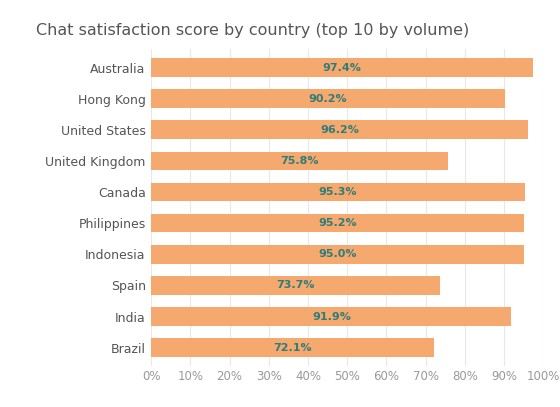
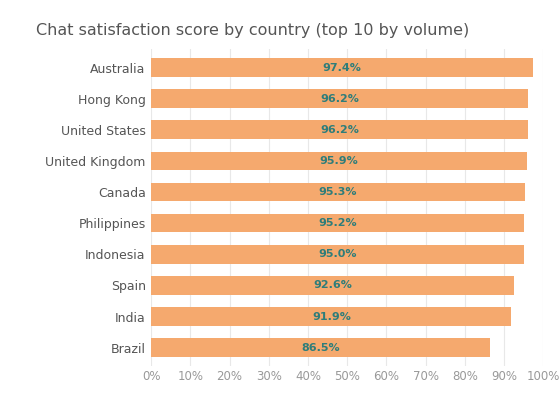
Hong Kong: 90.2% -> 96.2%
United Kingdom: 75.8% -> 95.9%
Spain: 73.7% -> 92.6%
Brazil: 72.1% -> 86.5%
